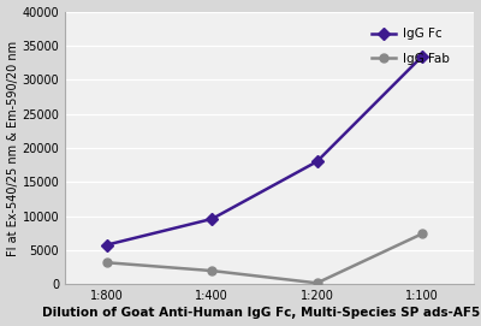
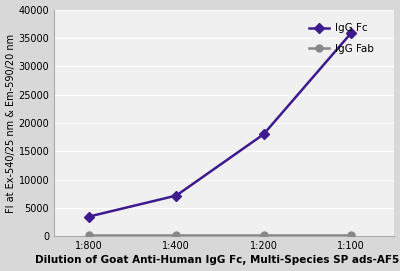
IgG Fc/1:800: 5800 -> 3500
IgG Fab/1:800: 3200 -> 200
IgG Fc/1:400: 9600 -> 7200
IgG Fab/1:400: 2000 -> 200
IgG Fc/1:100: 33400 -> 35800
IgG Fab/1:100: 7400 -> 200
